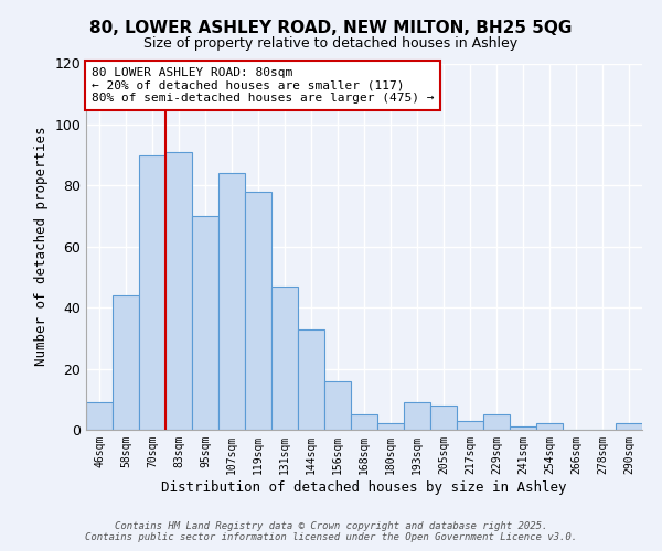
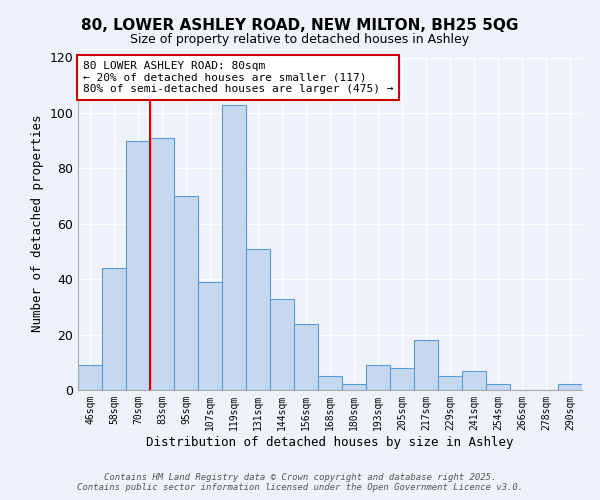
107sqm: 84 -> 39
119sqm: 78 -> 103
131sqm: 47 -> 51
156sqm: 16 -> 24
217sqm: 3 -> 18
241sqm: 1 -> 7
